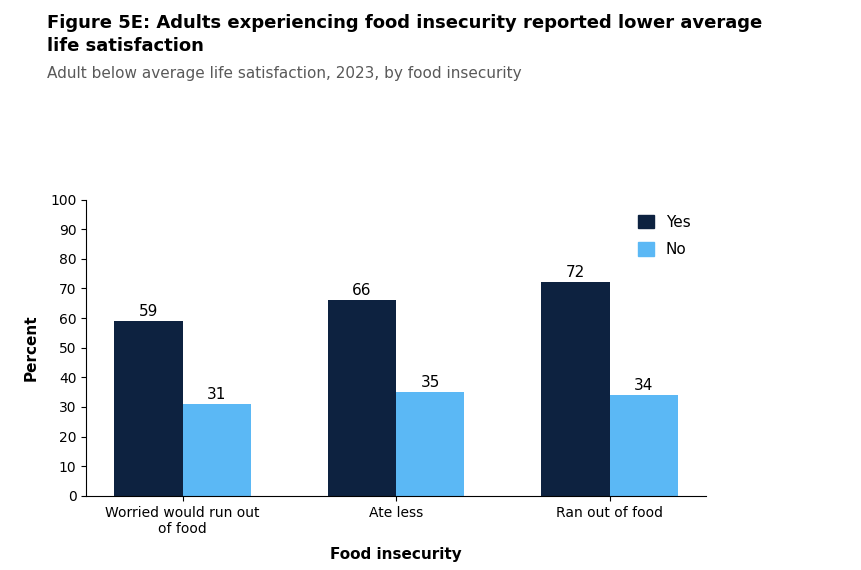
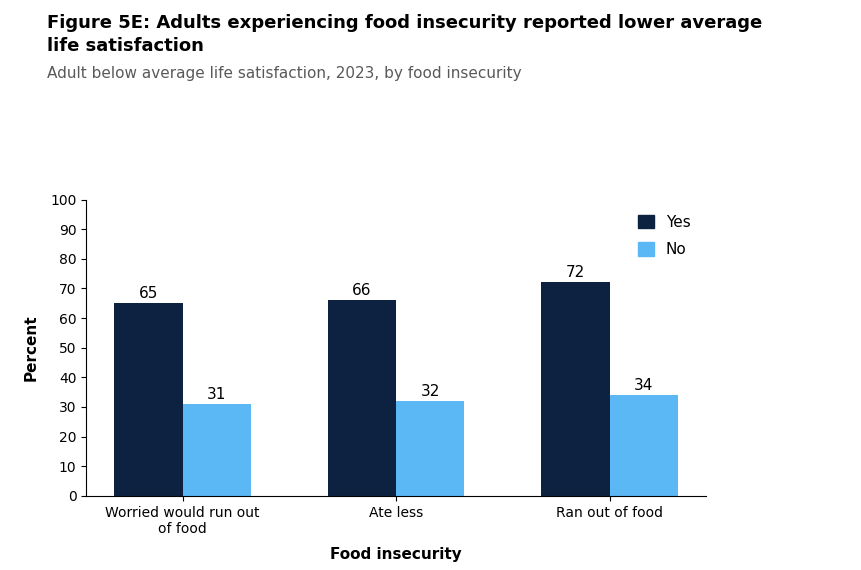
Yes/Worried would run out of food: 59 -> 65
No/Ate less: 35 -> 32
